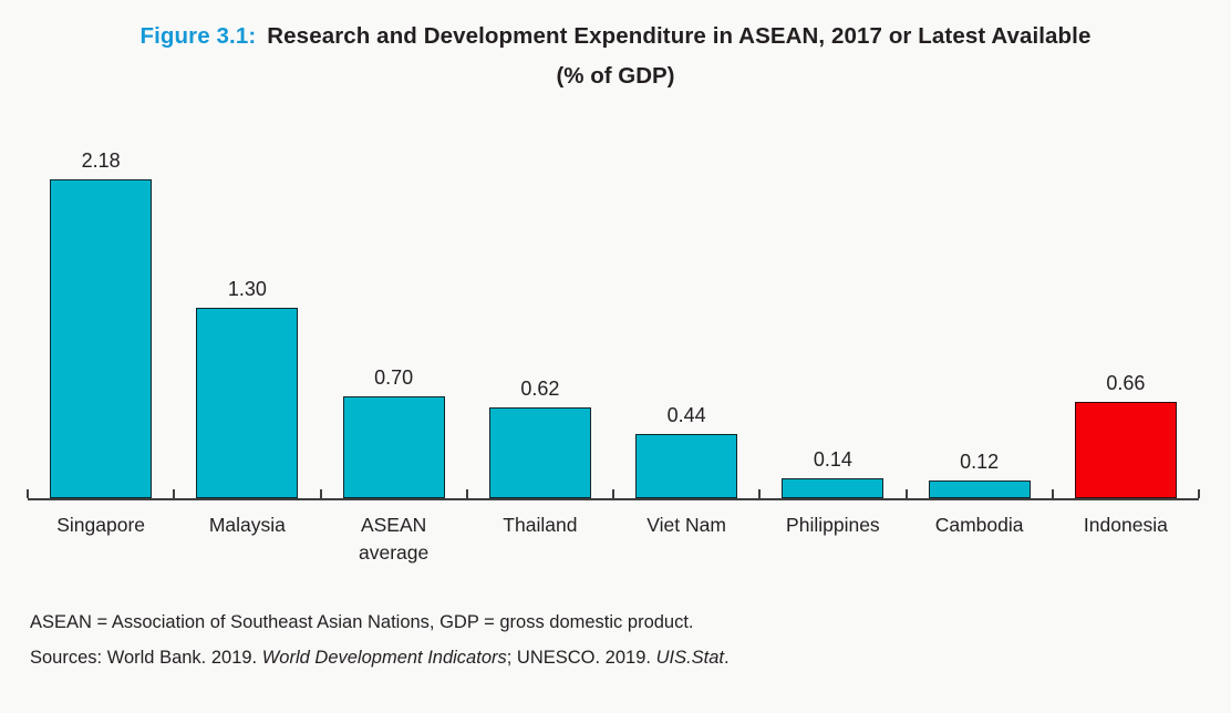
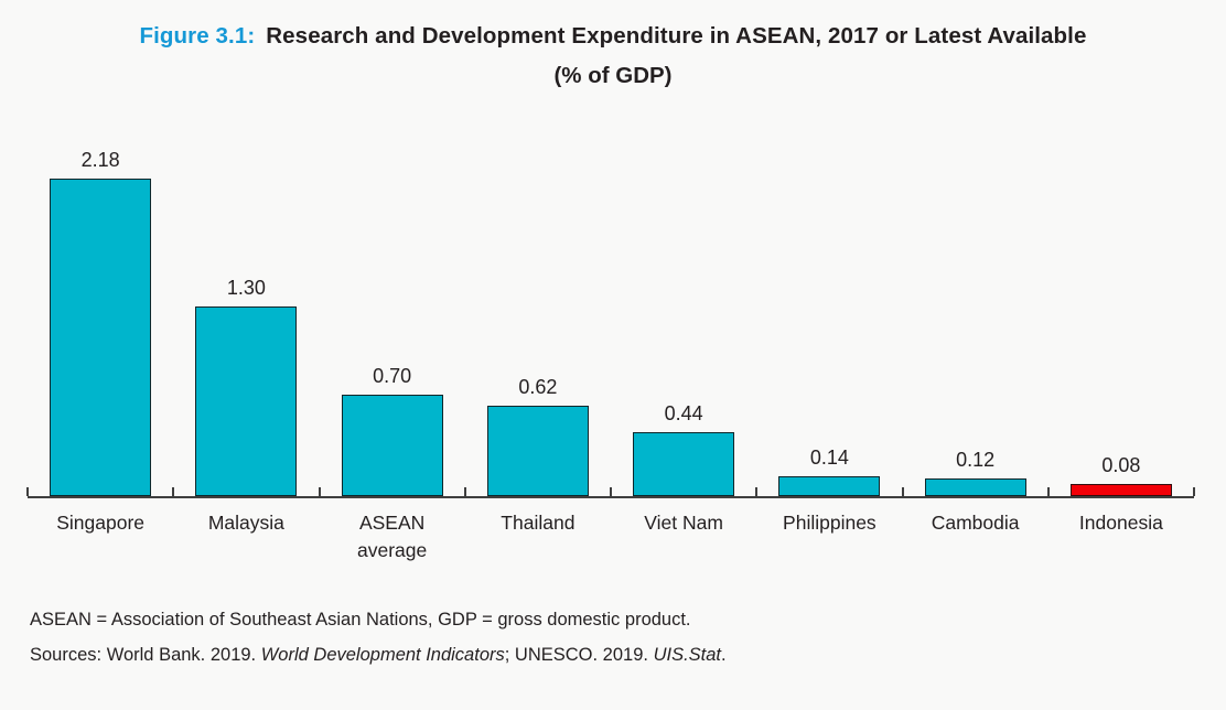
Indonesia: 0.66 -> 0.08
